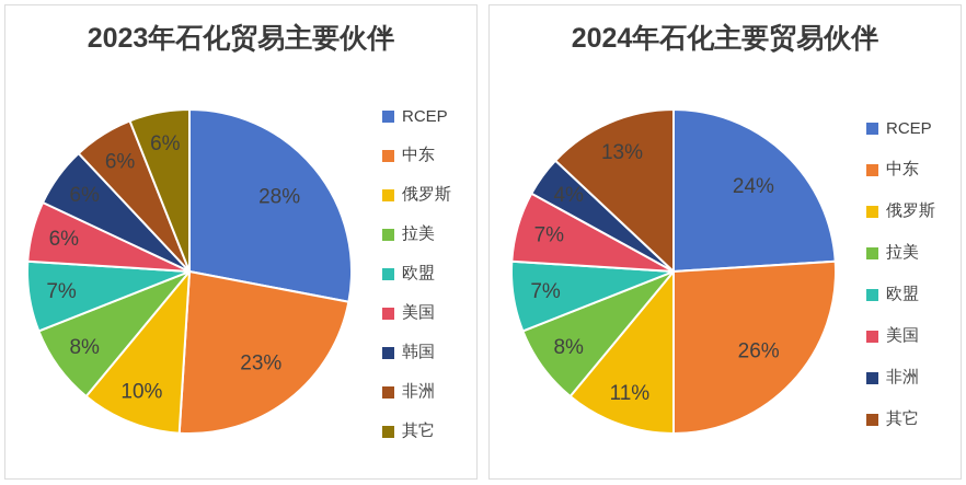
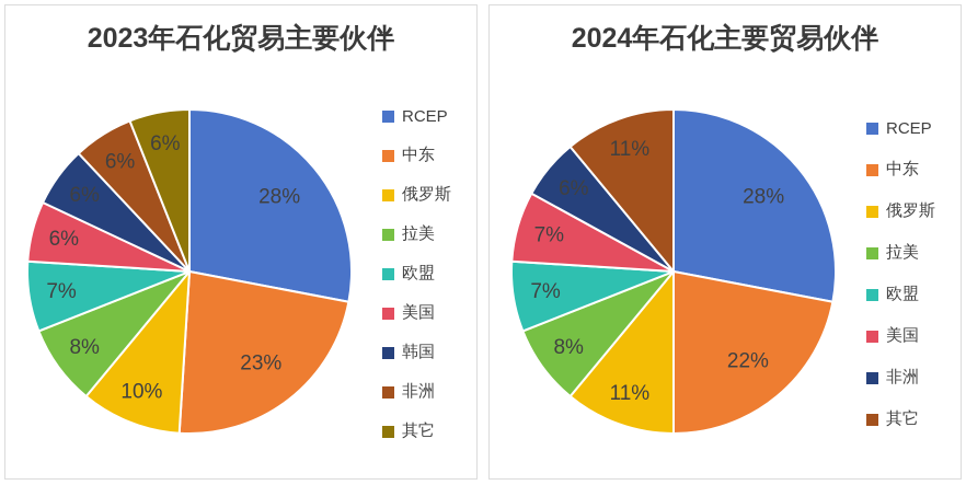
2024年石化主要贸易伙伴/RCEP: 24% -> 28%
2024年石化主要贸易伙伴/中东: 26% -> 22%
2024年石化主要贸易伙伴/非洲: 4% -> 6%
2024年石化主要贸易伙伴/其它: 13% -> 11%
